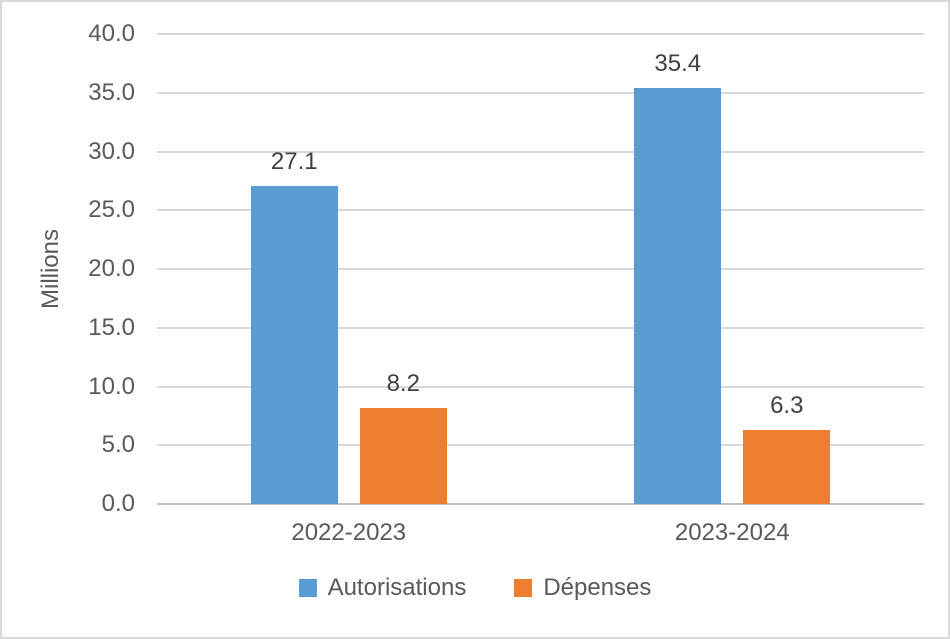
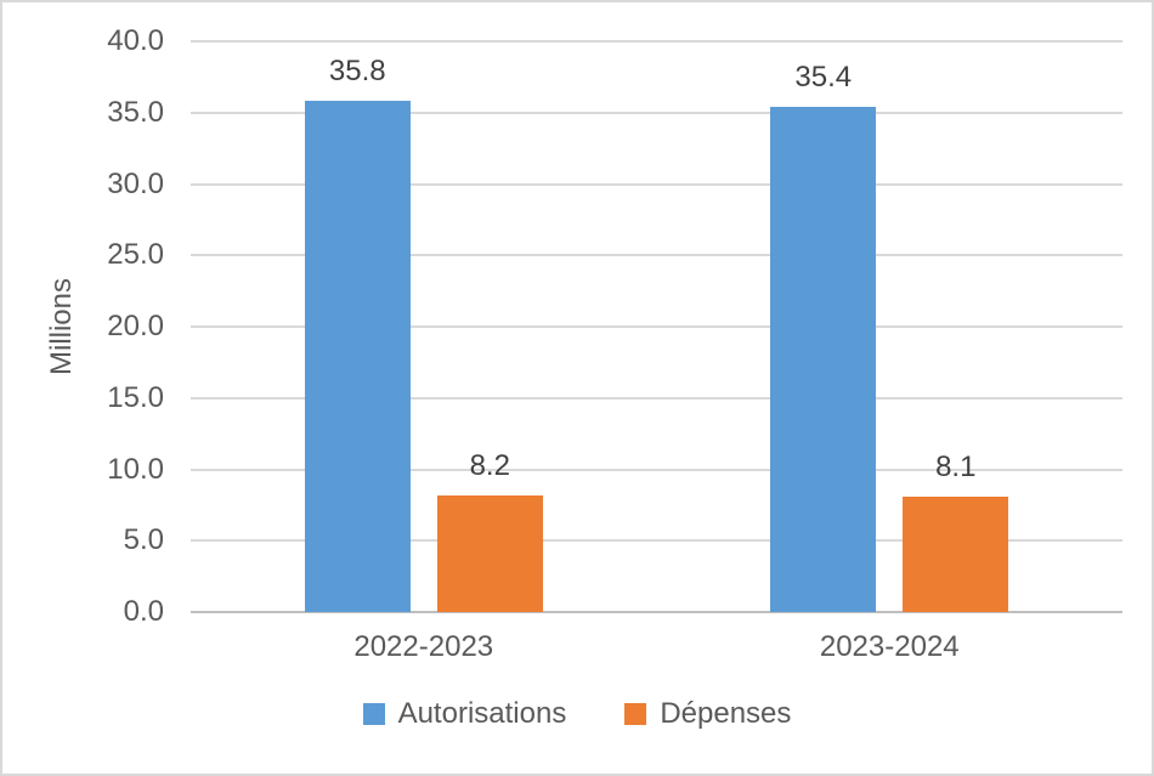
Autorisations/2022-2023: 27.1 -> 35.8
Dépenses/2023-2024: 6.3 -> 8.1
